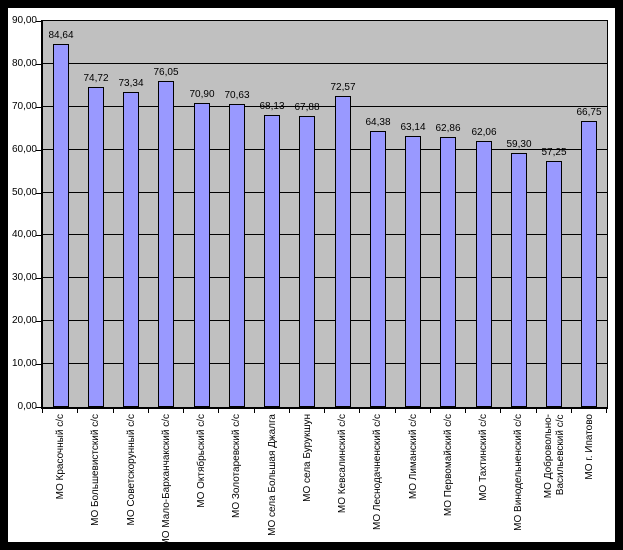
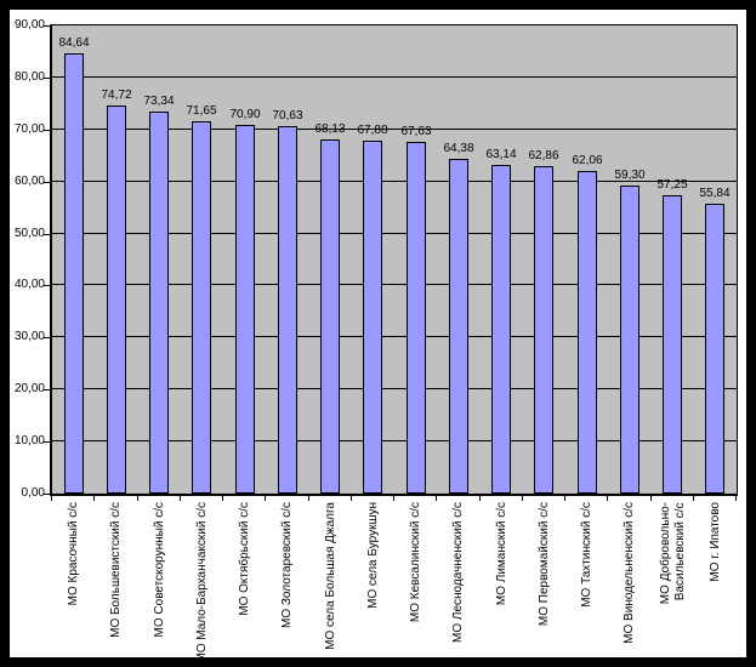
МО Мало-Барханчакский с/с: 76,05 -> 71,65
МО Кевсалинский с/с: 72,57 -> 67,63
МО г. Ипатово: 66,75 -> 55,84
